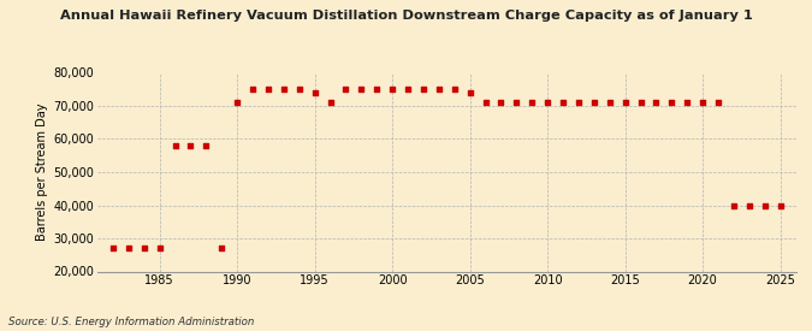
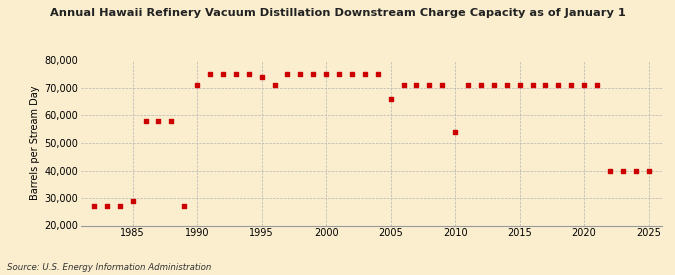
1985: 27,000 -> 29,000
2005: 74,000 -> 66,000
2010: 71,000 -> 54,000
